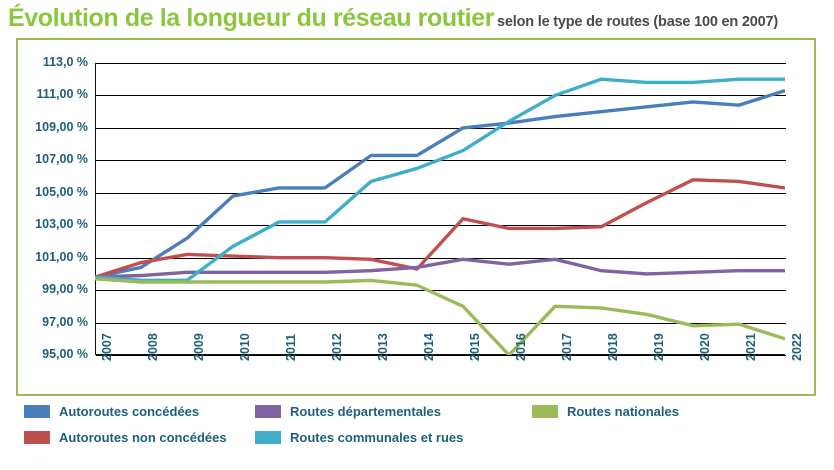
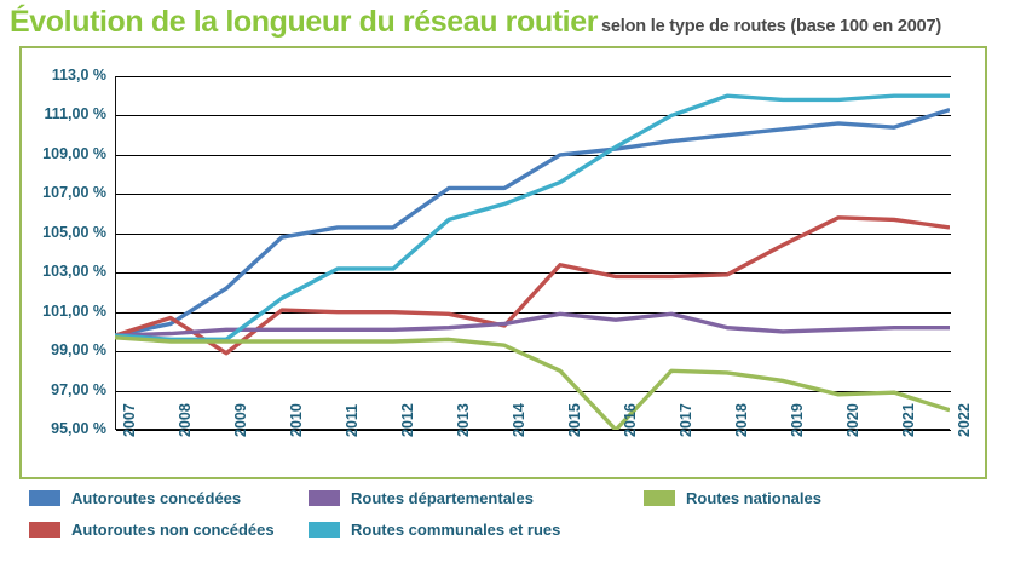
Autoroutes non concédées/2009: 101,2% -> 98,9%
